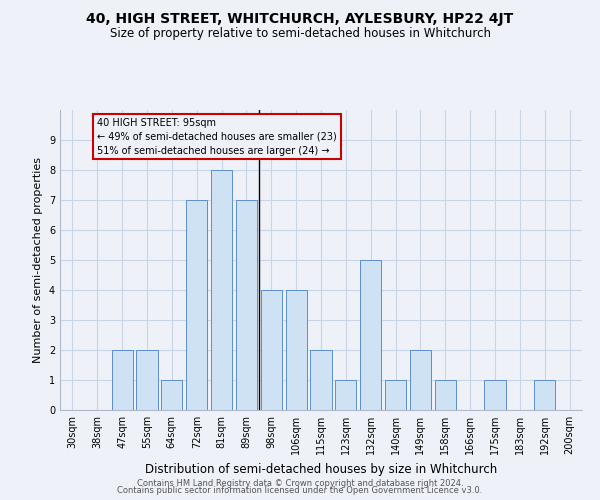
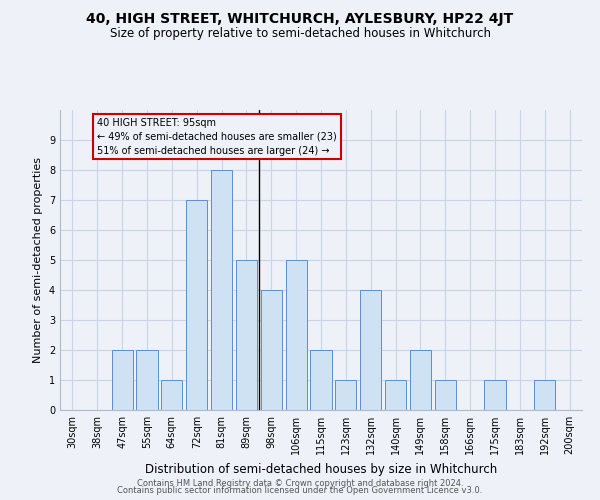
89sqm: 7 -> 5
106sqm: 4 -> 5
132sqm: 5 -> 4
